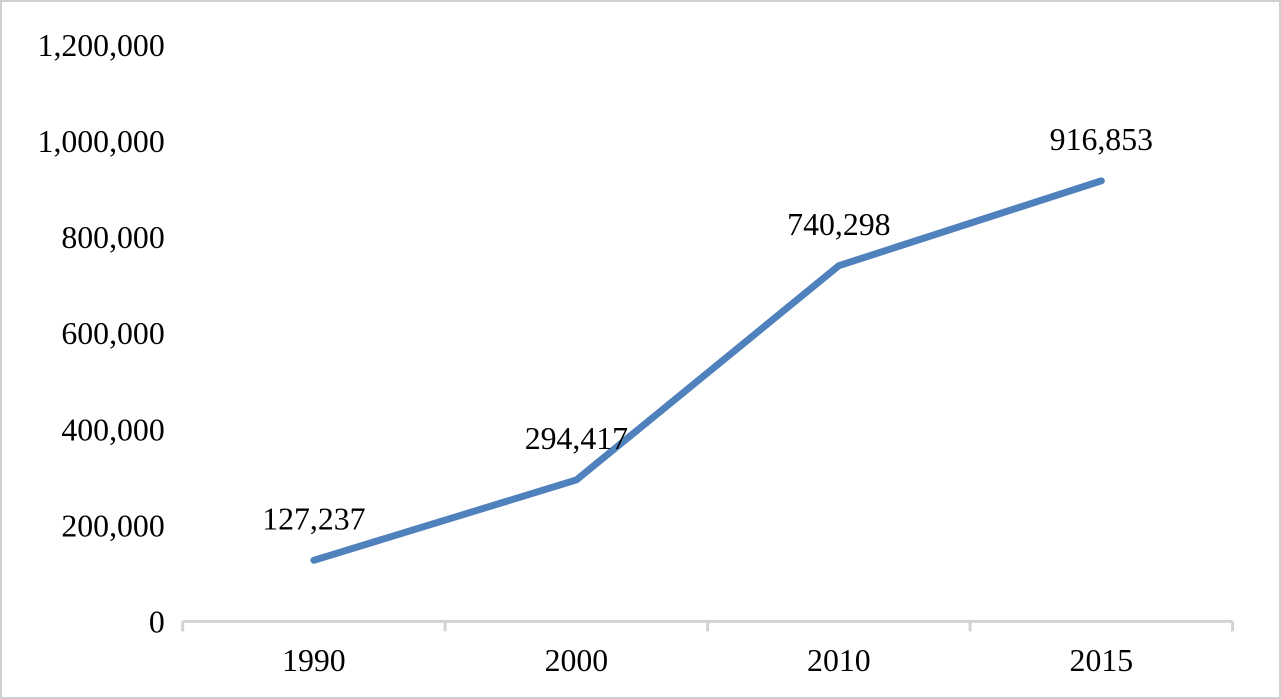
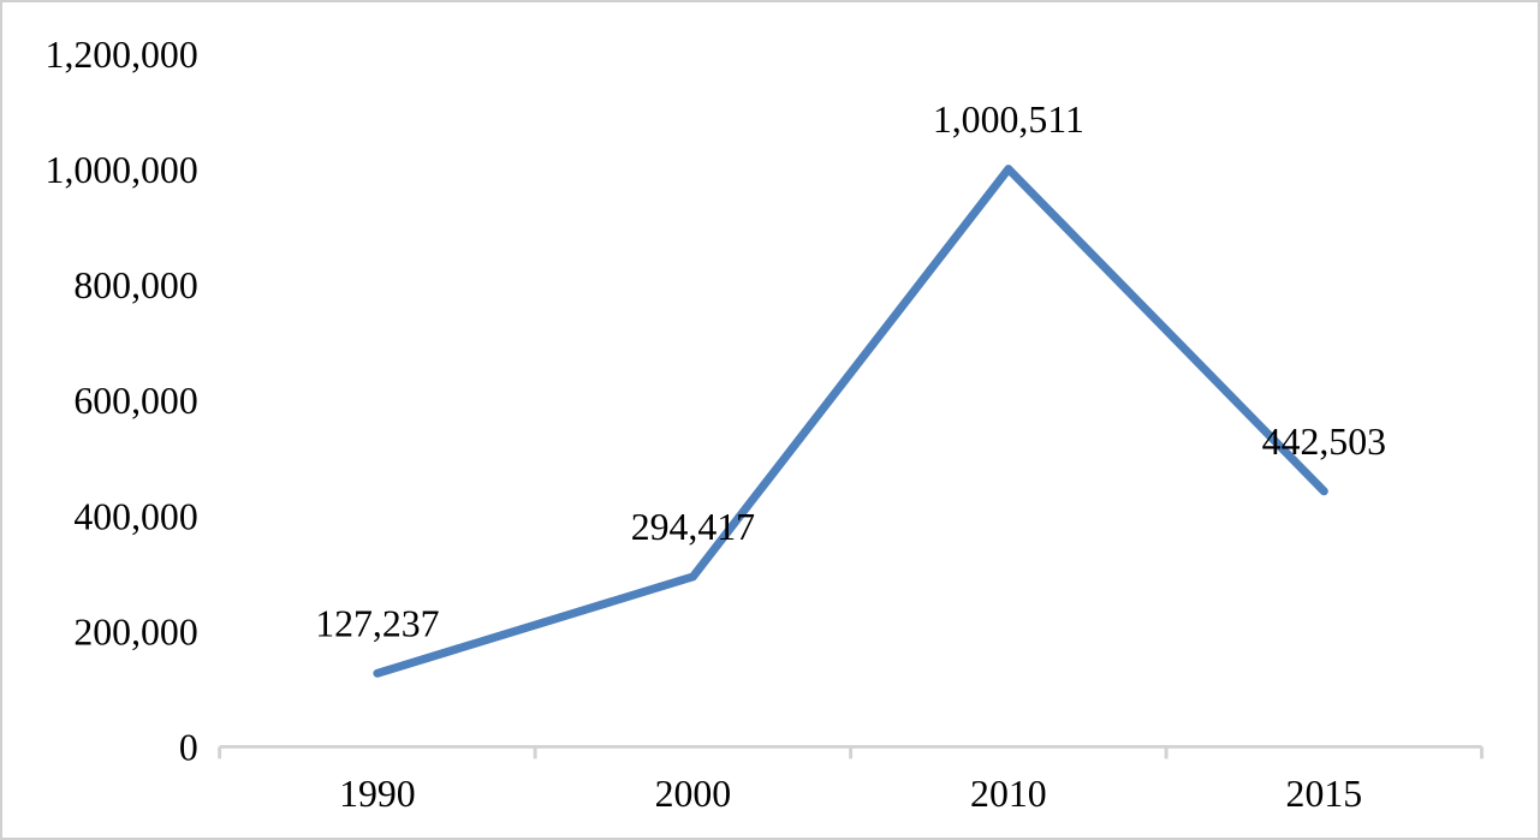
2010: 740,298 -> 1,000,511
2015: 916,853 -> 442,503
